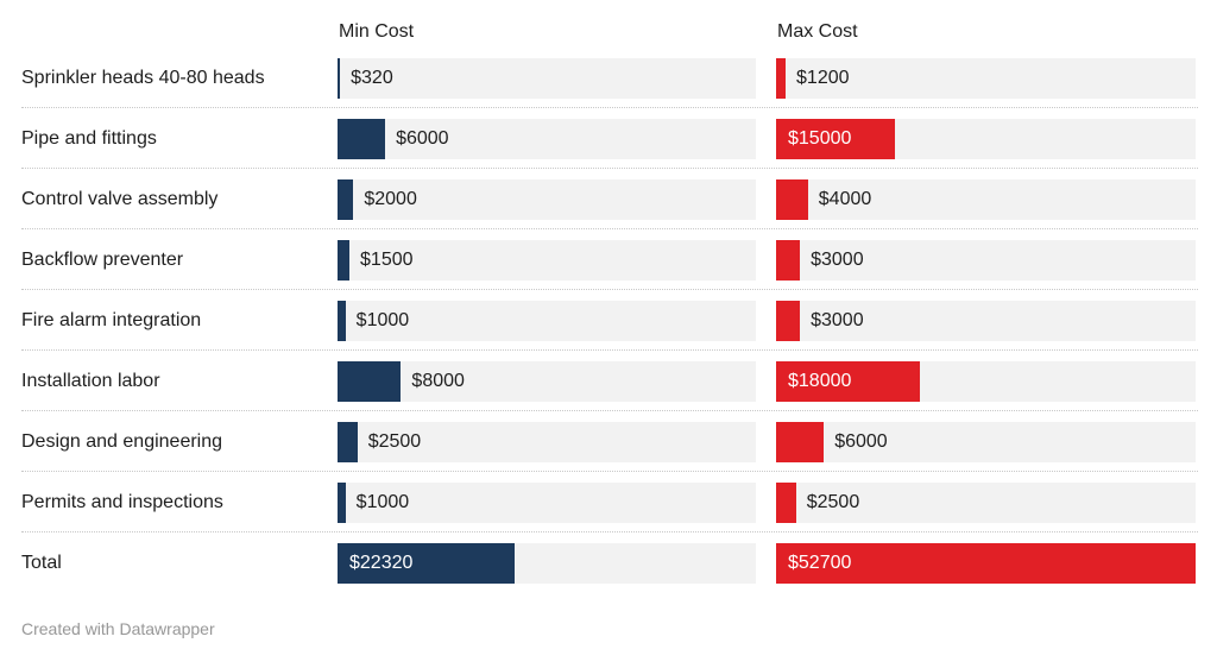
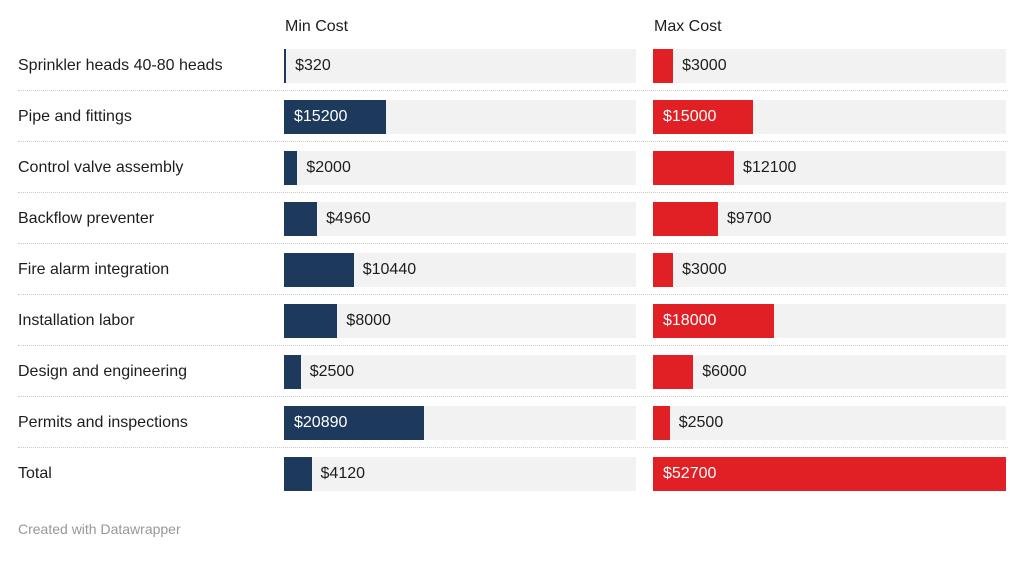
Max Cost/Sprinkler heads 40-80 heads: $1200 -> $3000
Min Cost/Pipe and fittings: $6000 -> $15200
Max Cost/Control valve assembly: $4000 -> $12100
Min Cost/Backflow preventer: $1500 -> $4960
Max Cost/Backflow preventer: $3000 -> $9700
Min Cost/Fire alarm integration: $1000 -> $10440
Min Cost/Permits and inspections: $1000 -> $20890
Min Cost/Total: $22320 -> $4120
